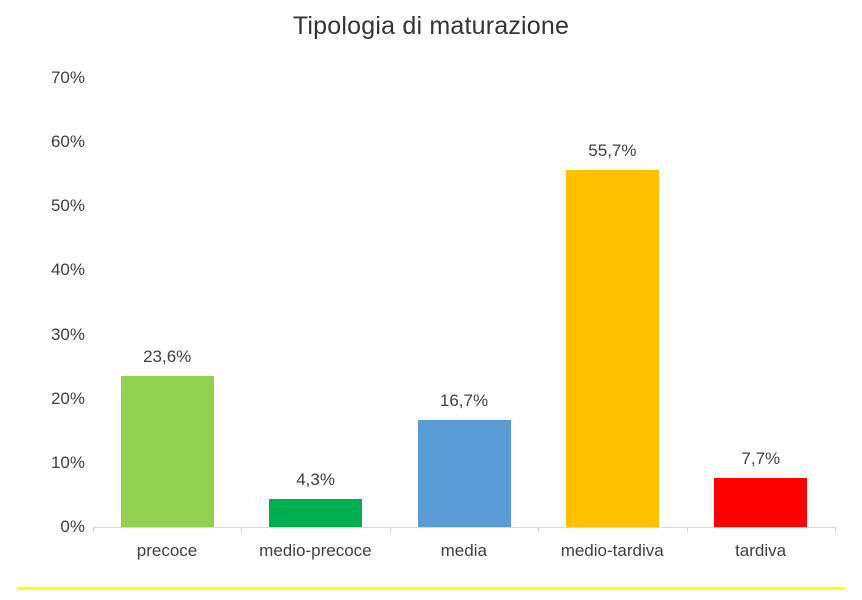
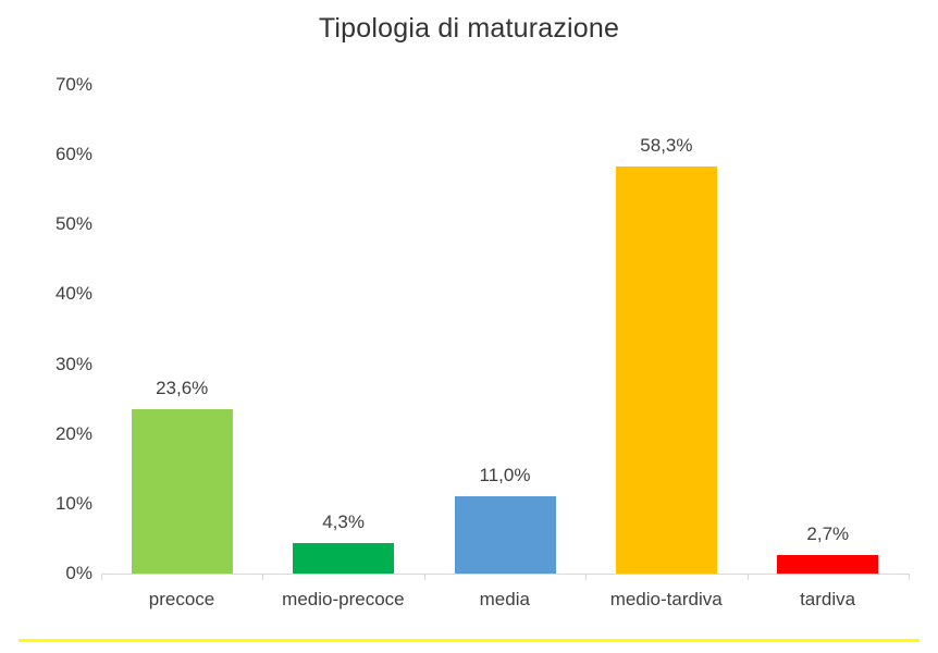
media: 16,7% -> 11,0%
medio-tardiva: 55,7% -> 58,3%
tardiva: 7,7% -> 2,7%
